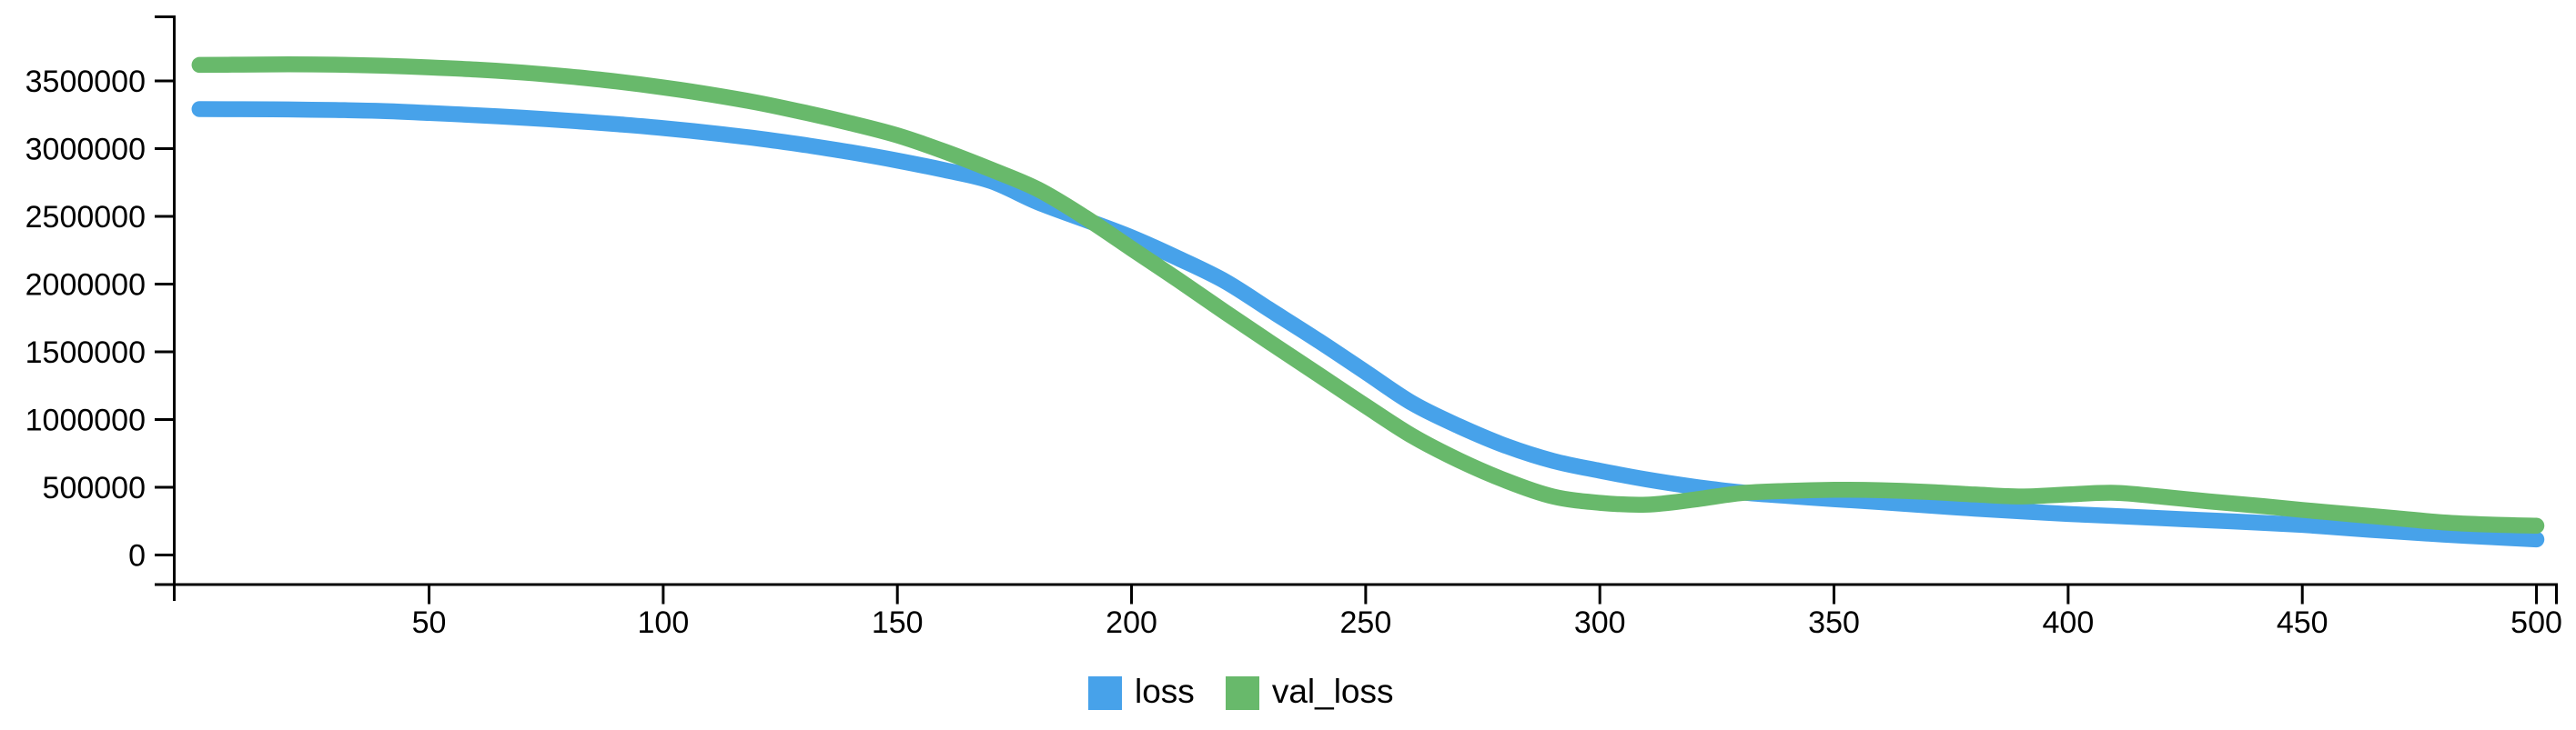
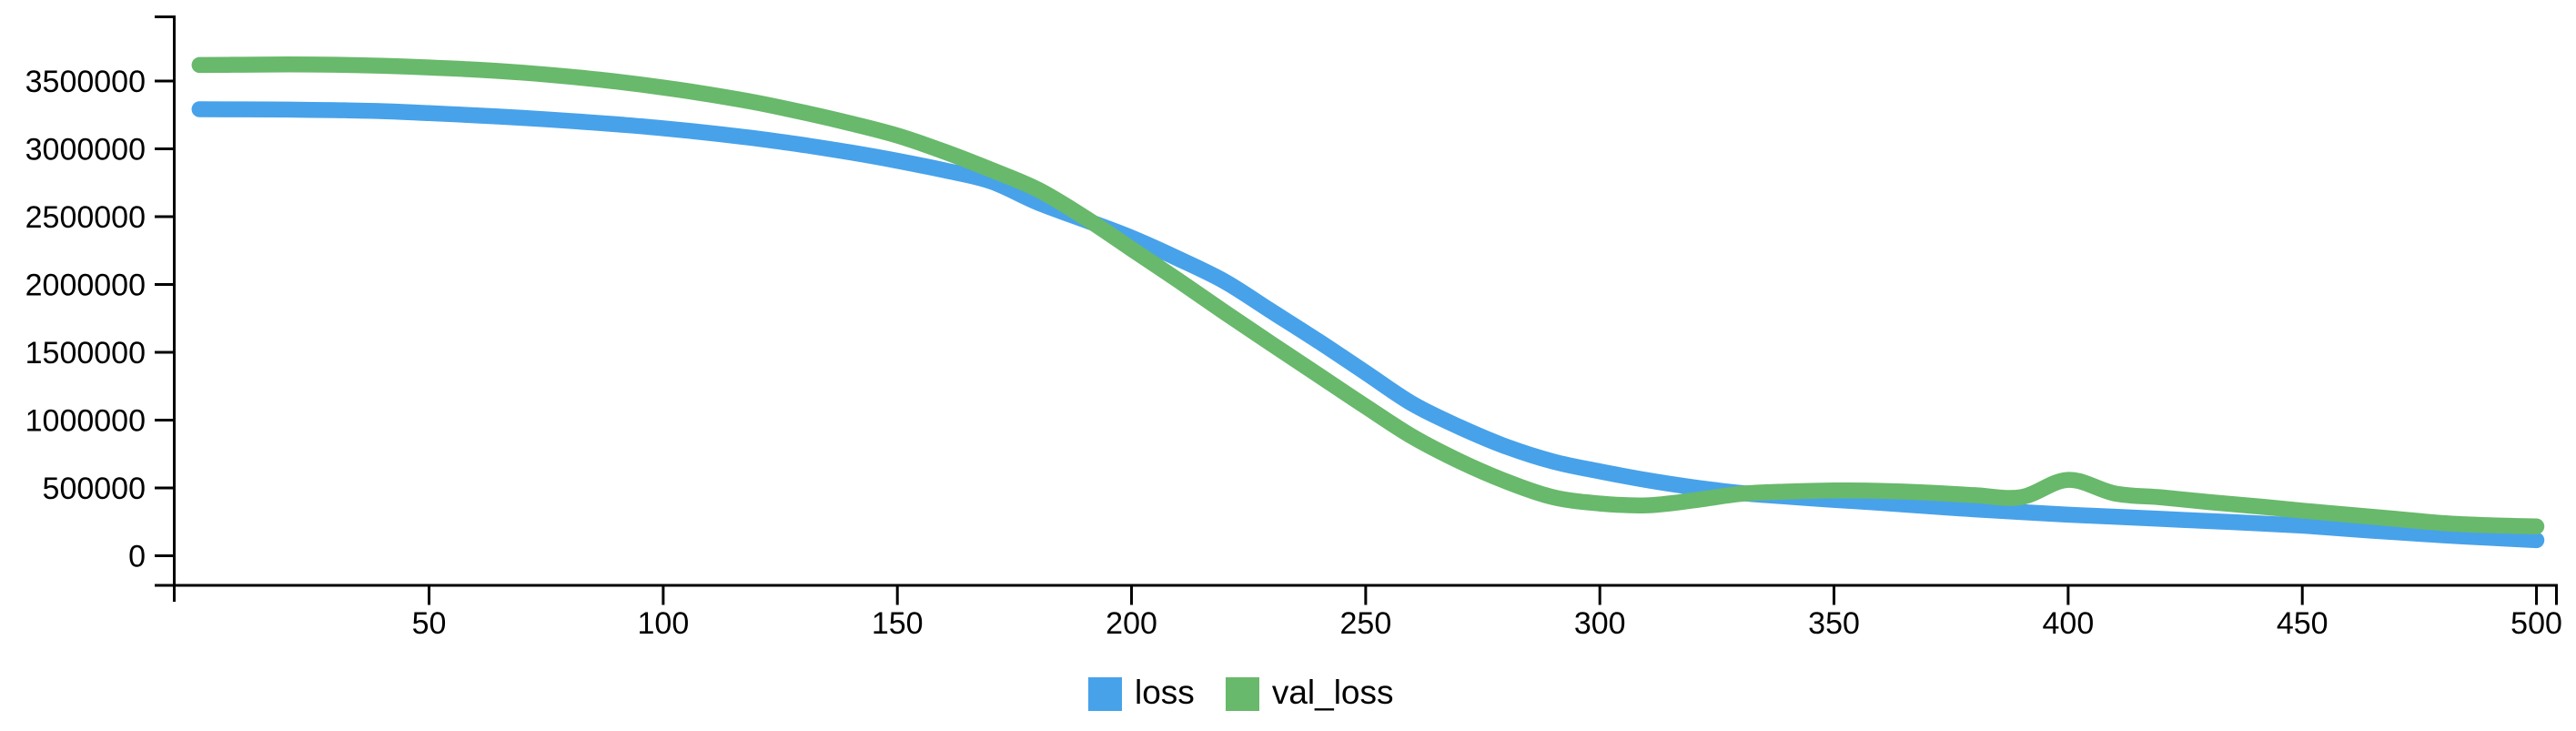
val_loss/400: 450000 -> 560000
